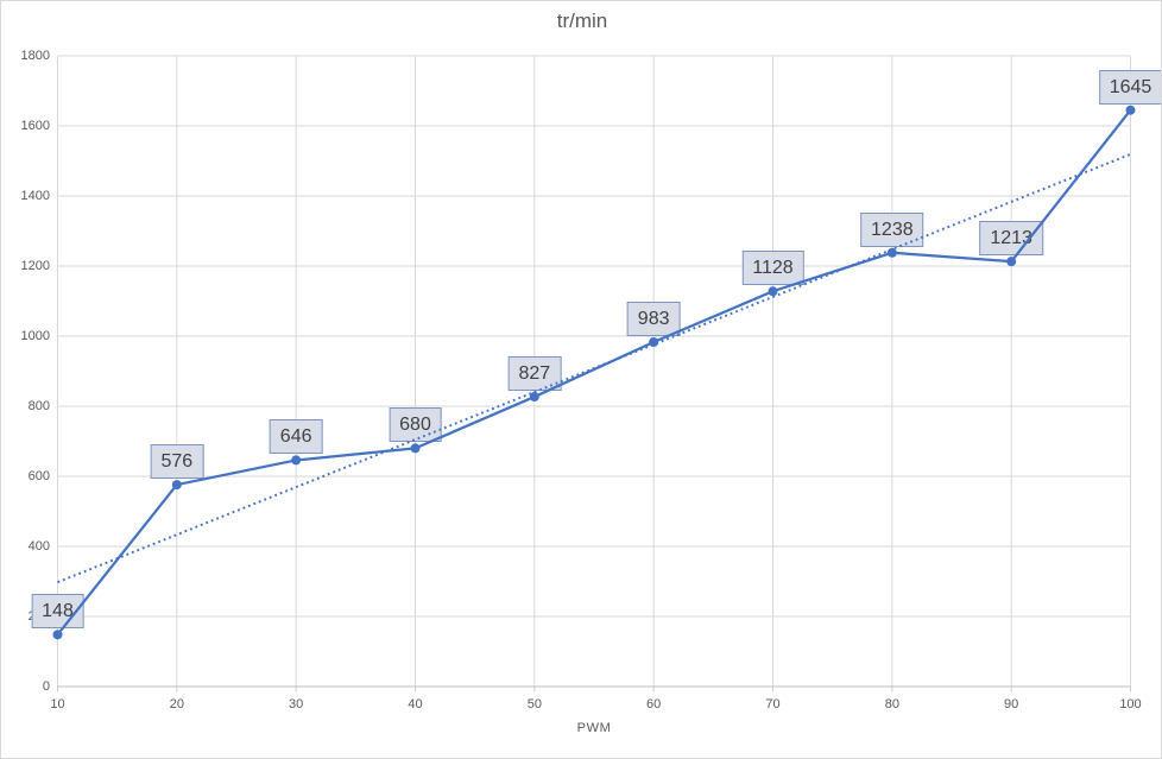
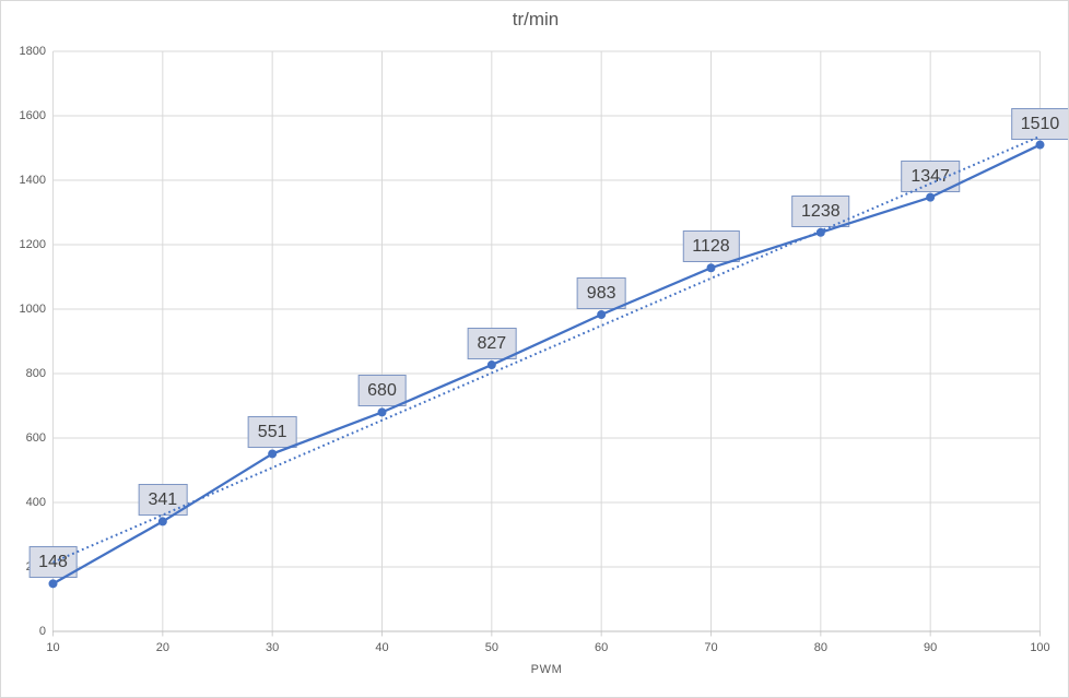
20: 576 -> 341
30: 646 -> 551
90: 1213 -> 1347
100: 1645 -> 1510
